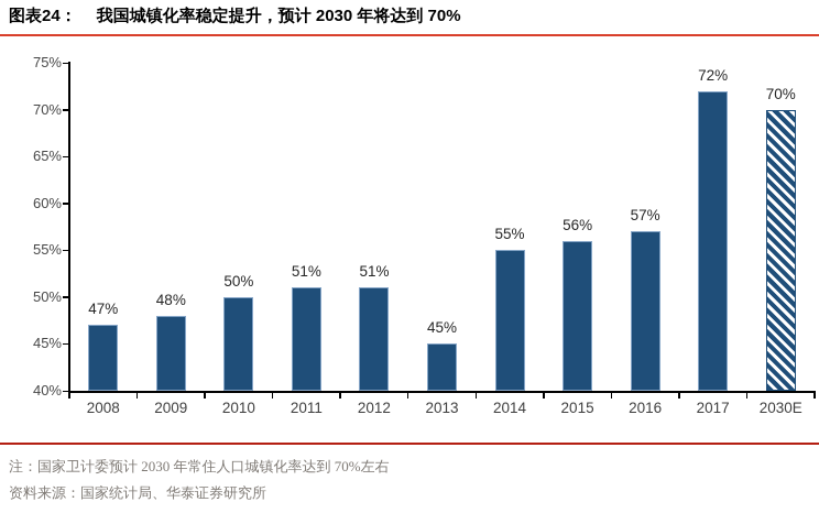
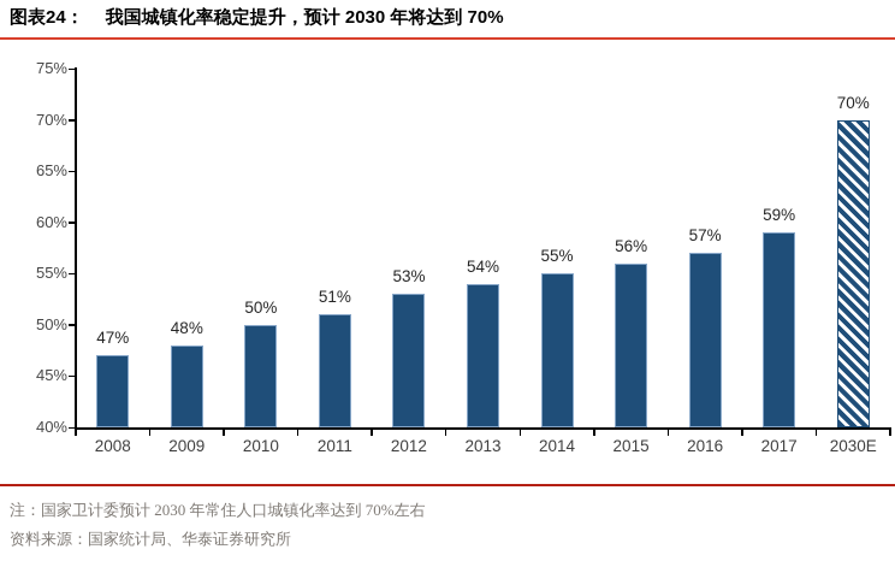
2012: 51% -> 53%
2013: 45% -> 54%
2017: 72% -> 59%
